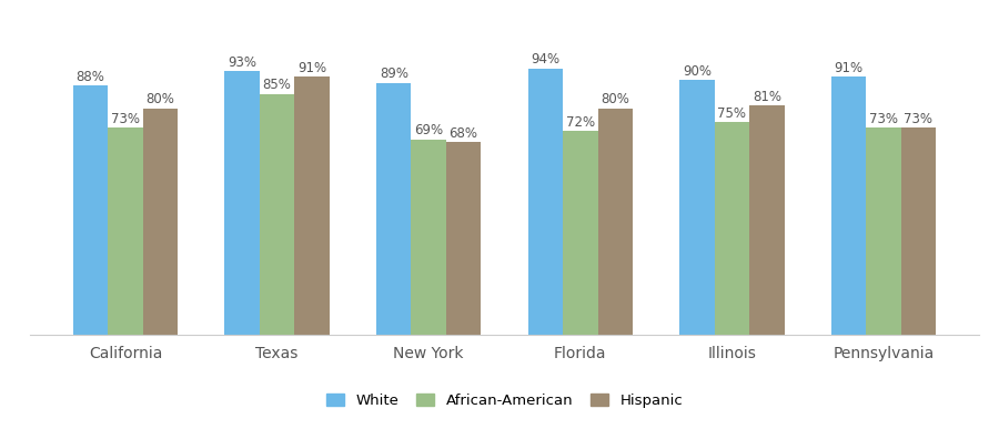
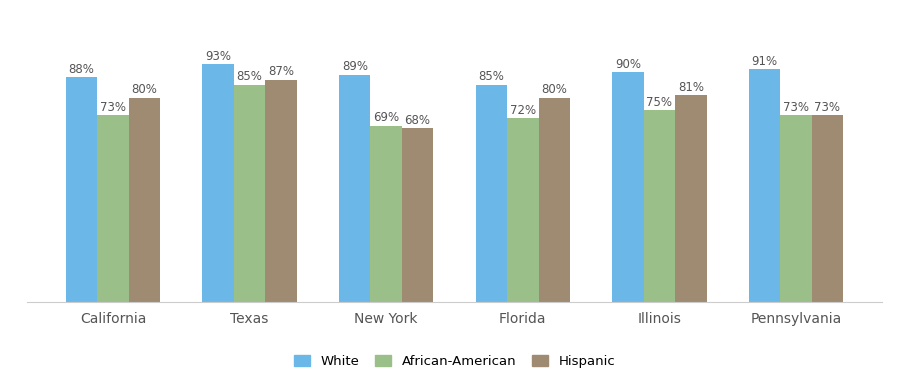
Hispanic/Texas: 91% -> 87%
White/Florida: 94% -> 85%
